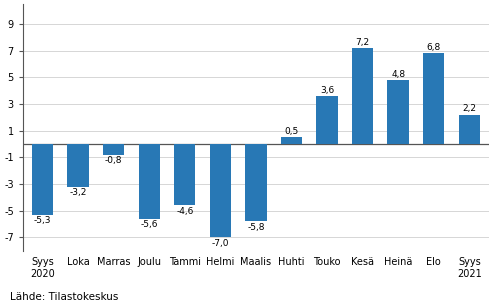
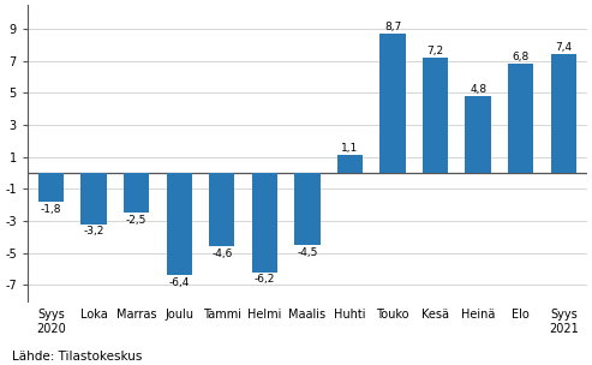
Syys 2020: -5,3 -> -1,8
Marras: -0,8 -> -2,5
Joulu: -5,6 -> -6,4
Helmi: -7,0 -> -6,2
Maalis: -5,8 -> -4,5
Huhti: 0,5 -> 1,1
Touko: 3,6 -> 8,7
Syys 2021: 2,2 -> 7,4
